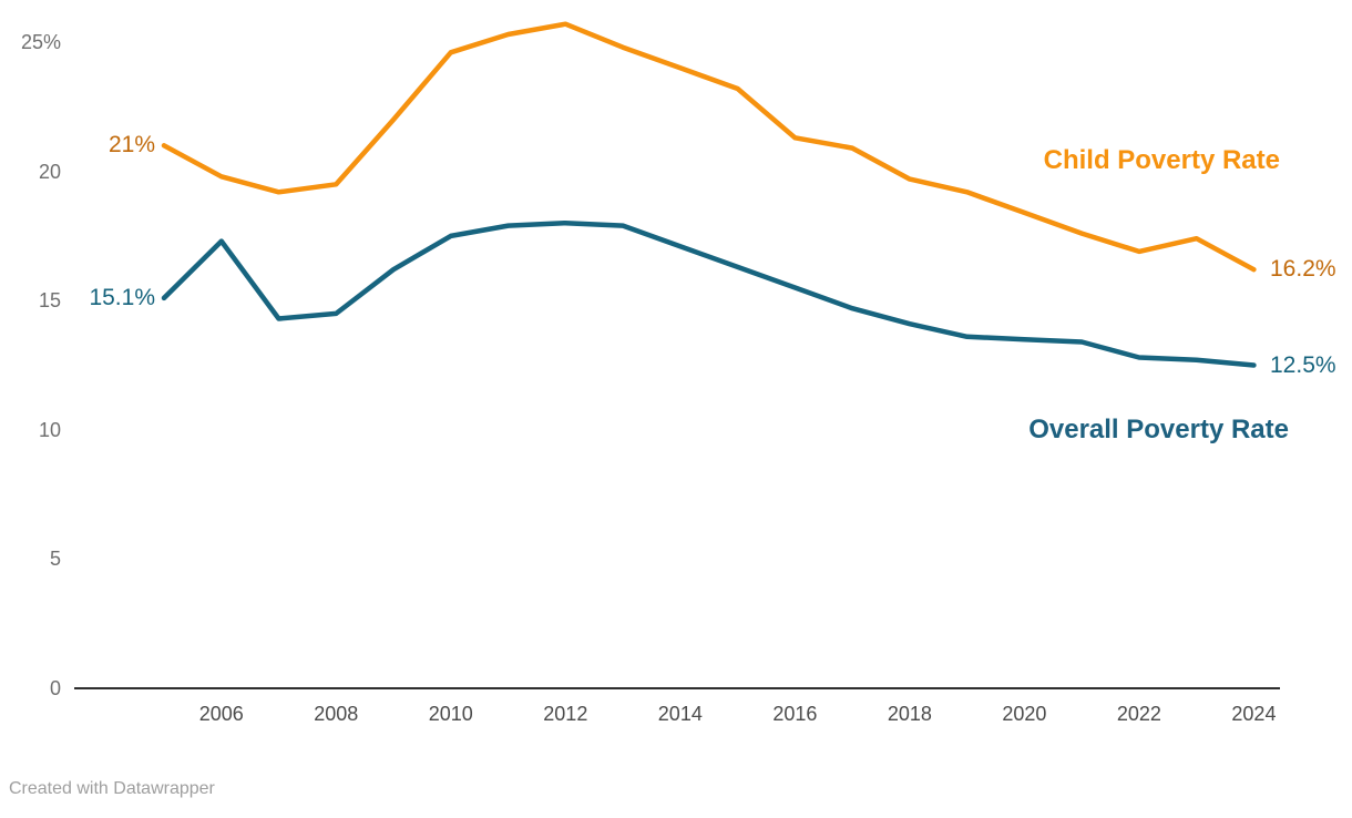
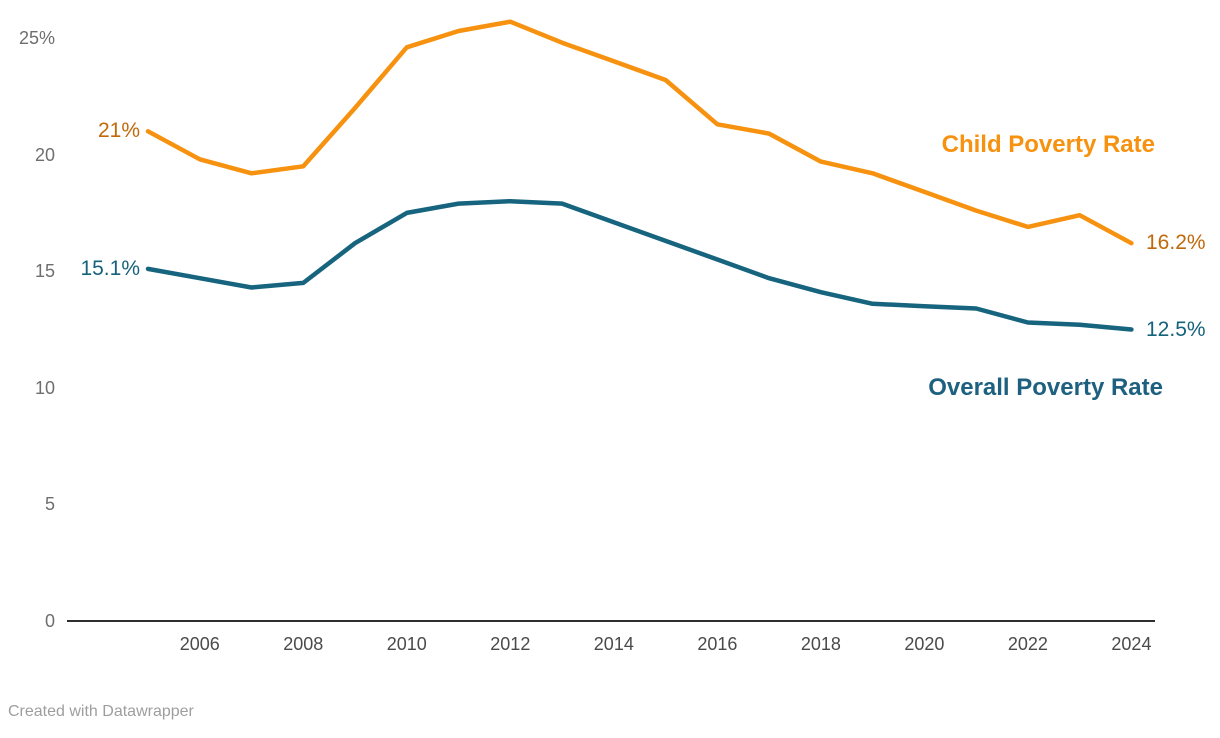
Overall Poverty Rate/2006: 17.3% -> 14.7%
